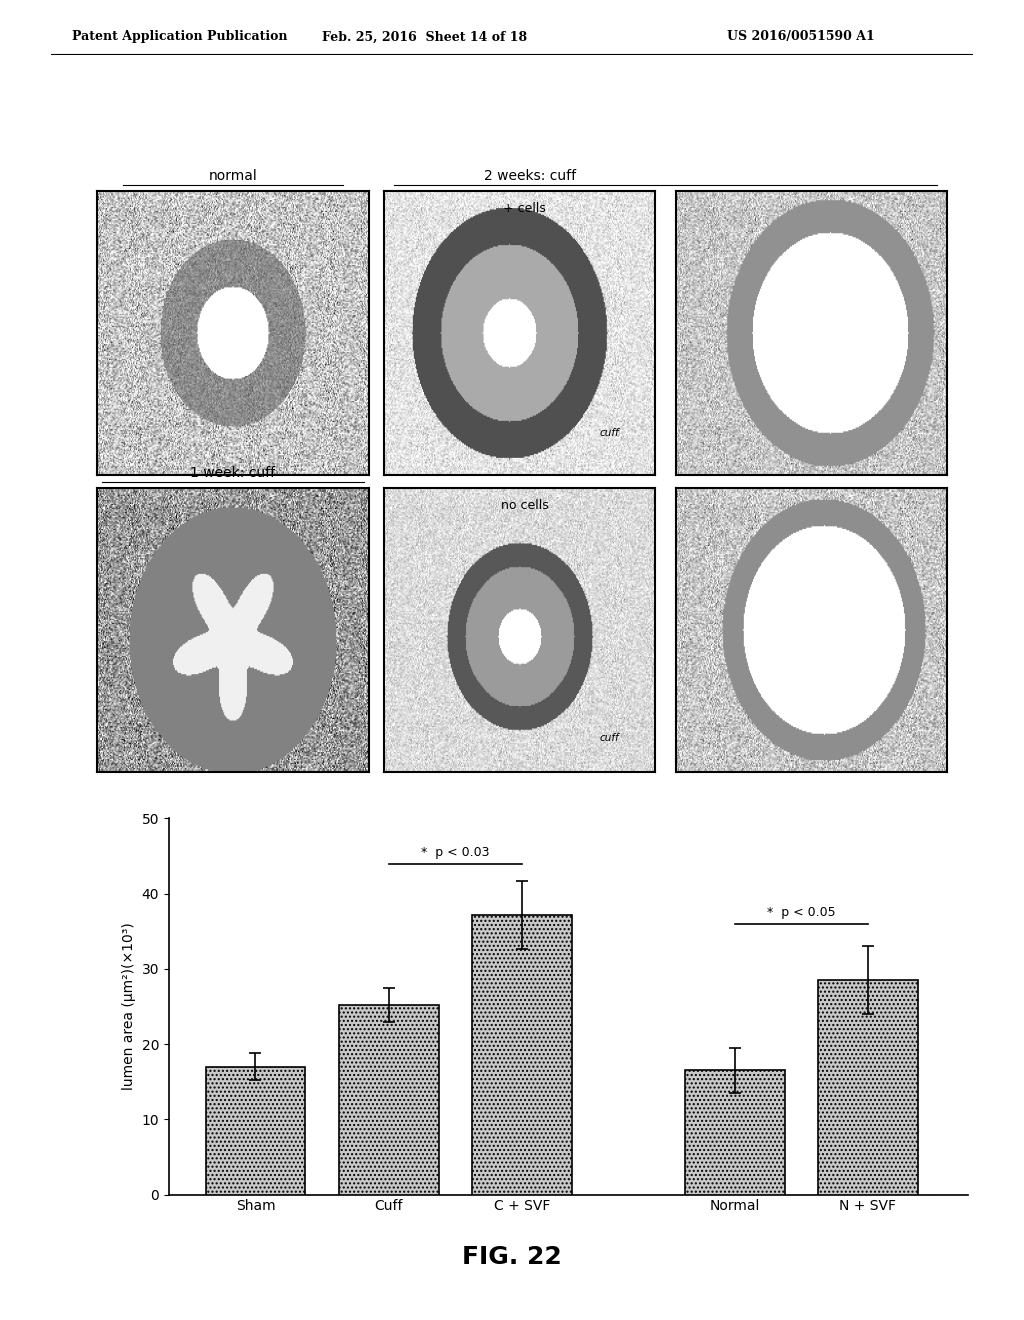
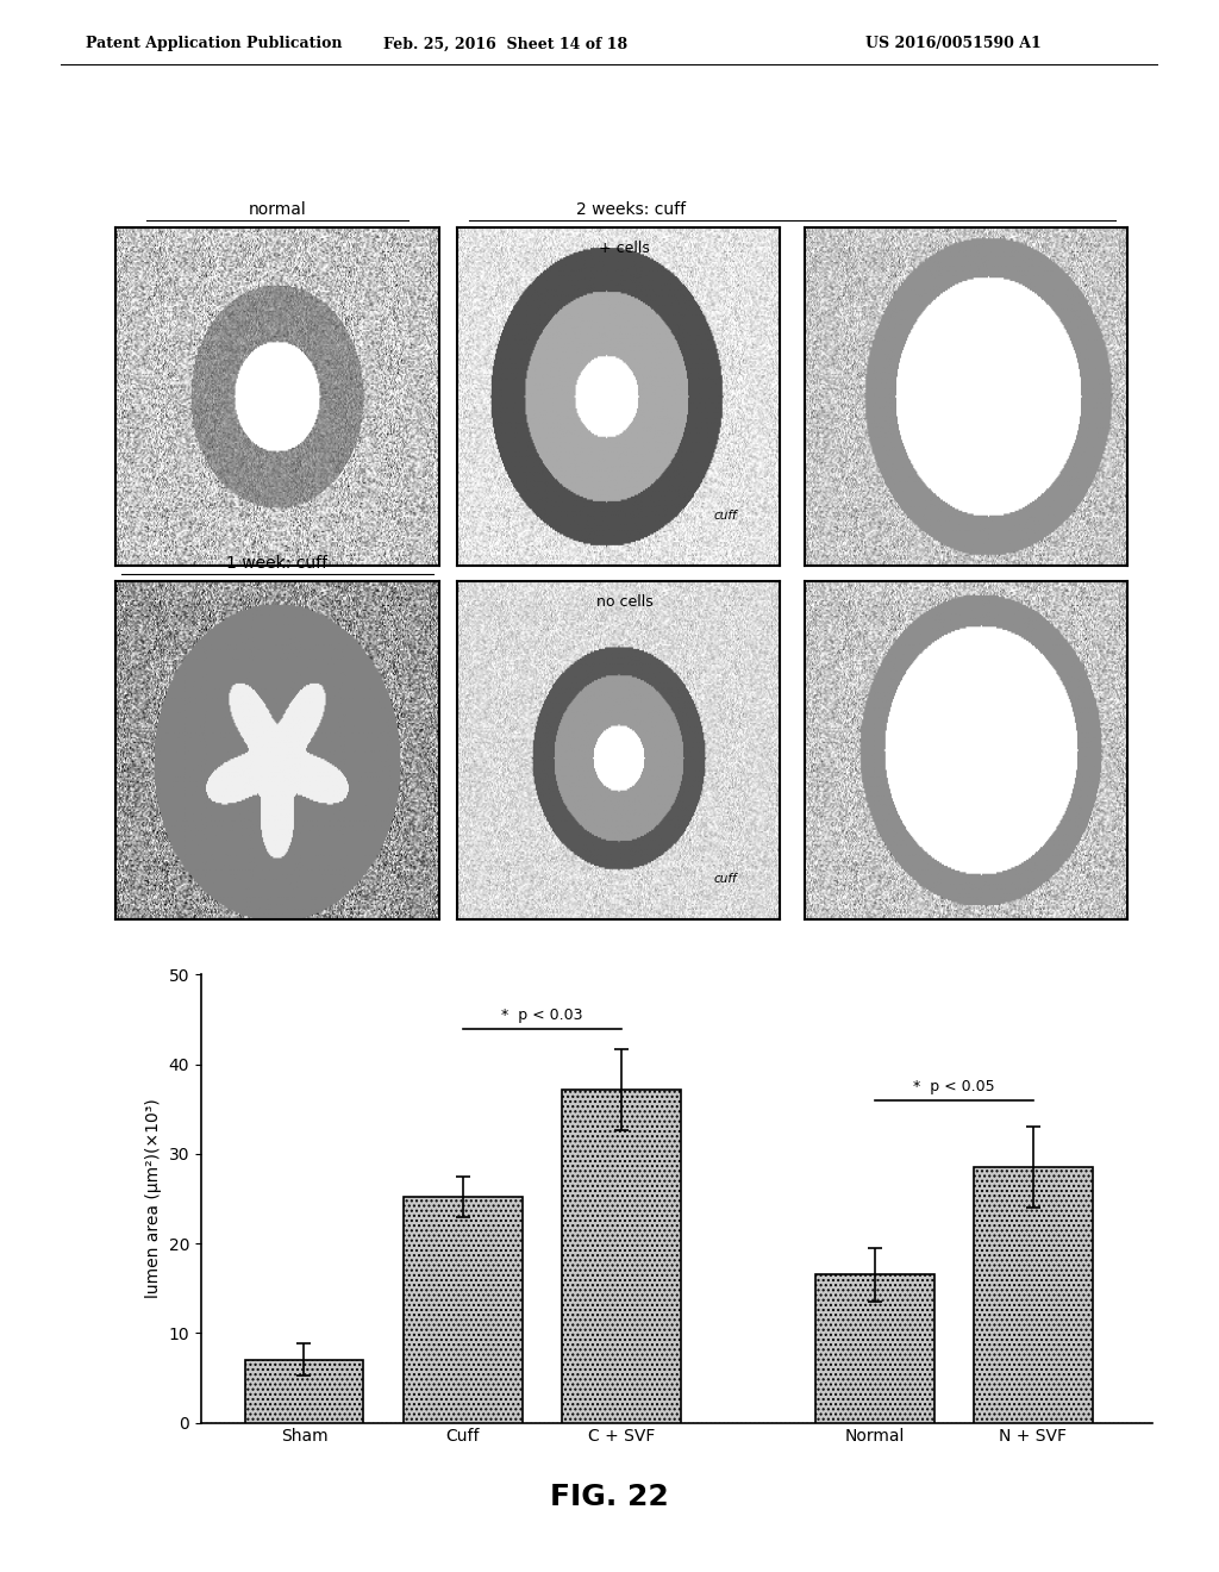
Sham: 17.0 -> 7.0
